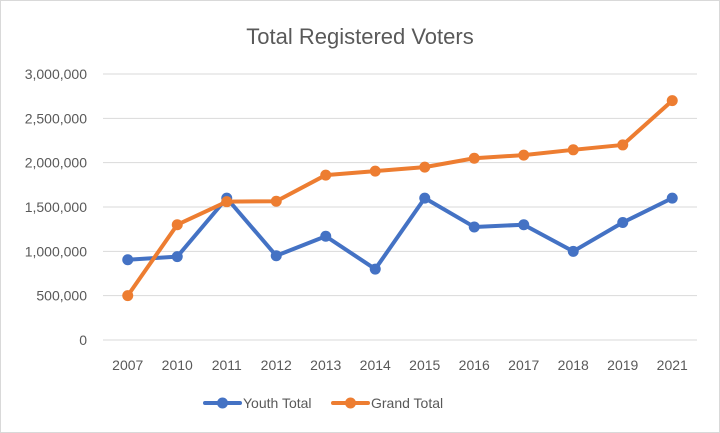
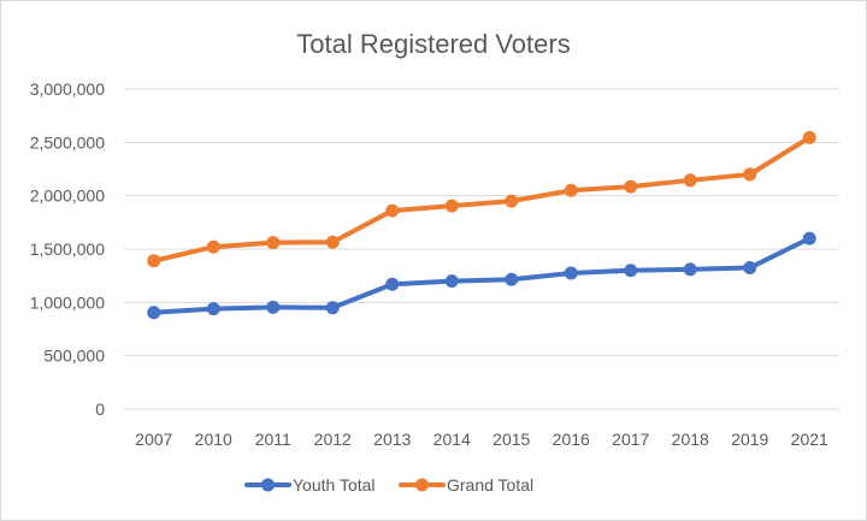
Grand Total/2007: 500000 -> 1400000
Grand Total/2010: 1300000 -> 1500000
Youth Total/2011: 1600000 -> 1000000
Youth Total/2014: 800000 -> 1200000
Youth Total/2015: 1600000 -> 1200000
Youth Total/2018: 1000000 -> 1300000
Grand Total/2021: 2700000 -> 2500000
